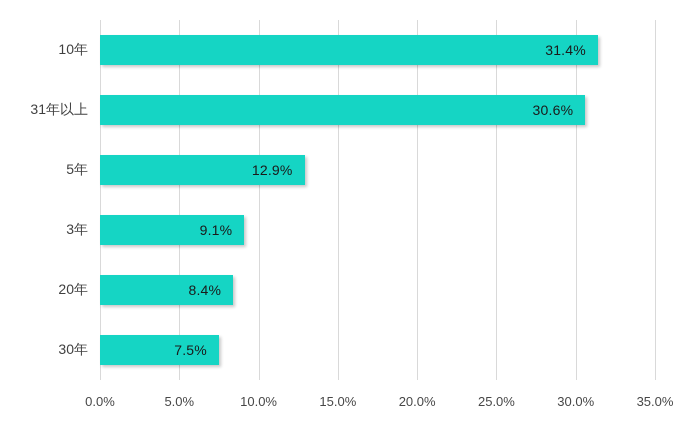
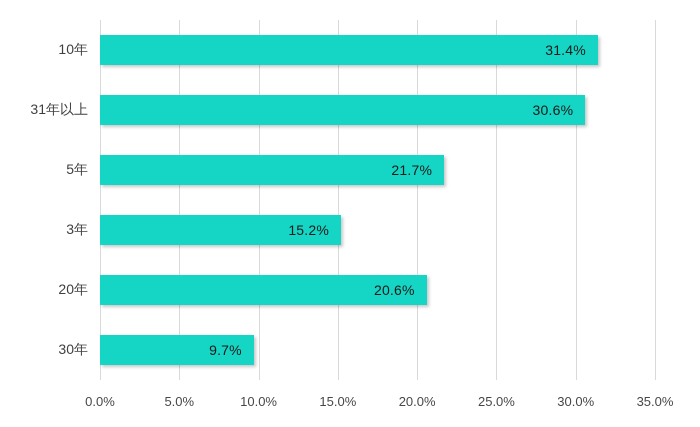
5年: 12.9% -> 21.7%
3年: 9.1% -> 15.2%
20年: 8.4% -> 20.6%
30年: 7.5% -> 9.7%
